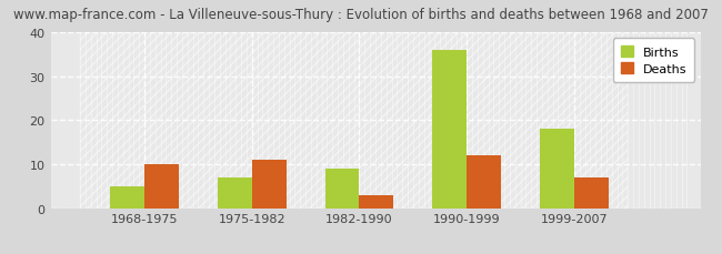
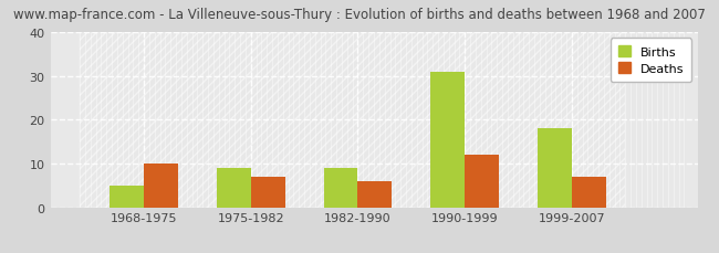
Births/1975-1982: 7 -> 9
Deaths/1975-1982: 11 -> 7
Deaths/1982-1990: 3 -> 6
Births/1990-1999: 36 -> 31
